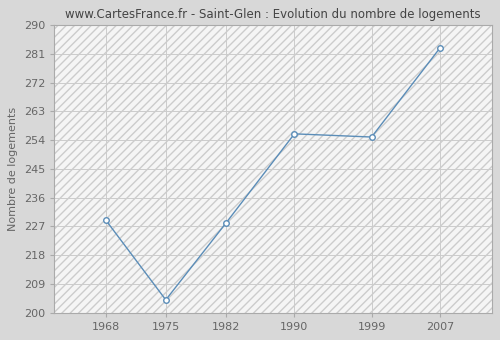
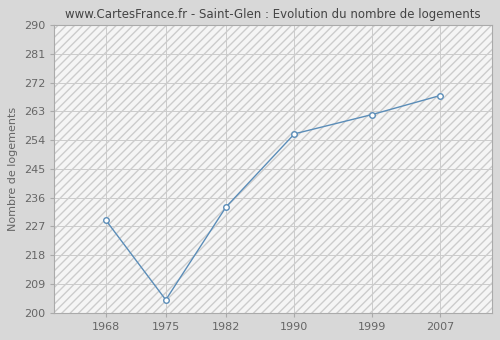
1982: 228 -> 233
1999: 255 -> 262
2007: 283 -> 268
